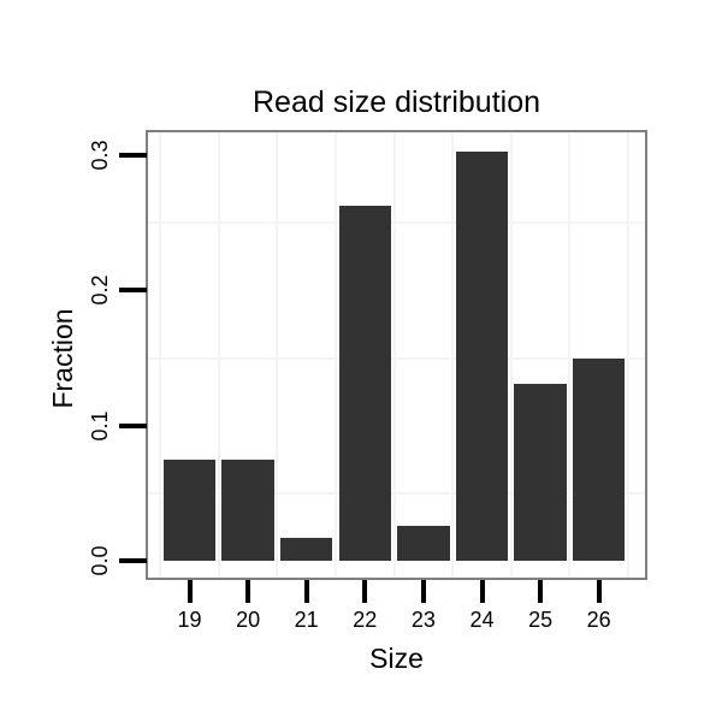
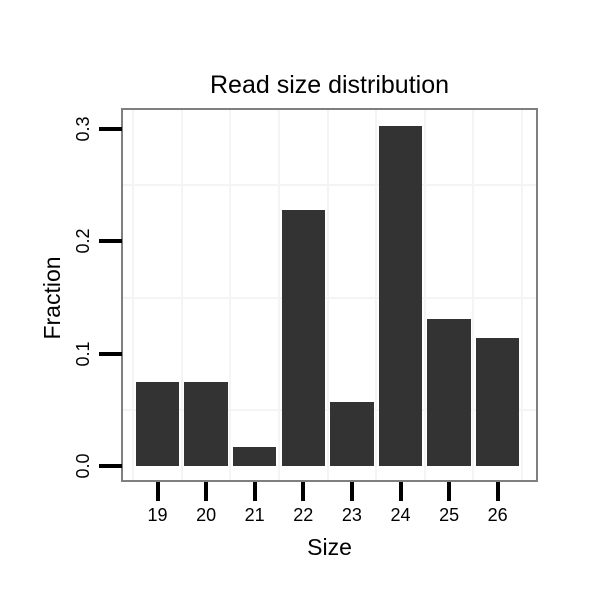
22: 0.263 -> 0.228
23: 0.026 -> 0.057
26: 0.150 -> 0.114
